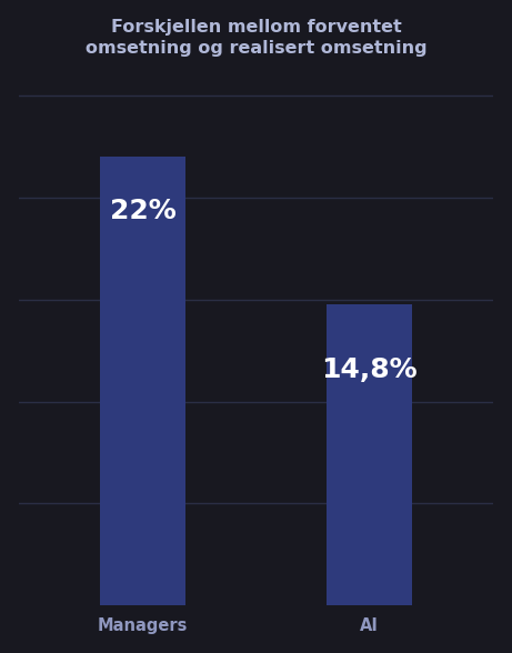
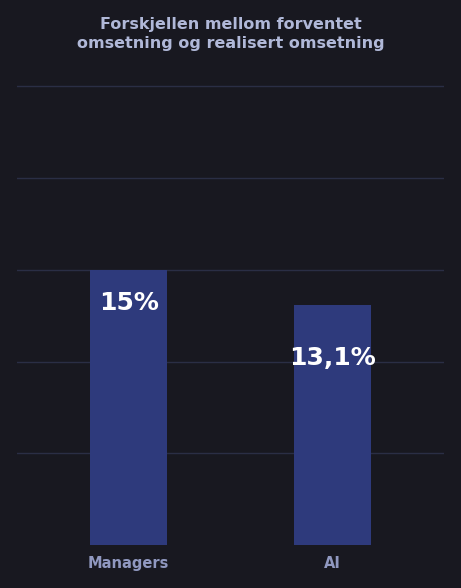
Managers: 22% -> 15%
AI: 14,8% -> 13,1%
